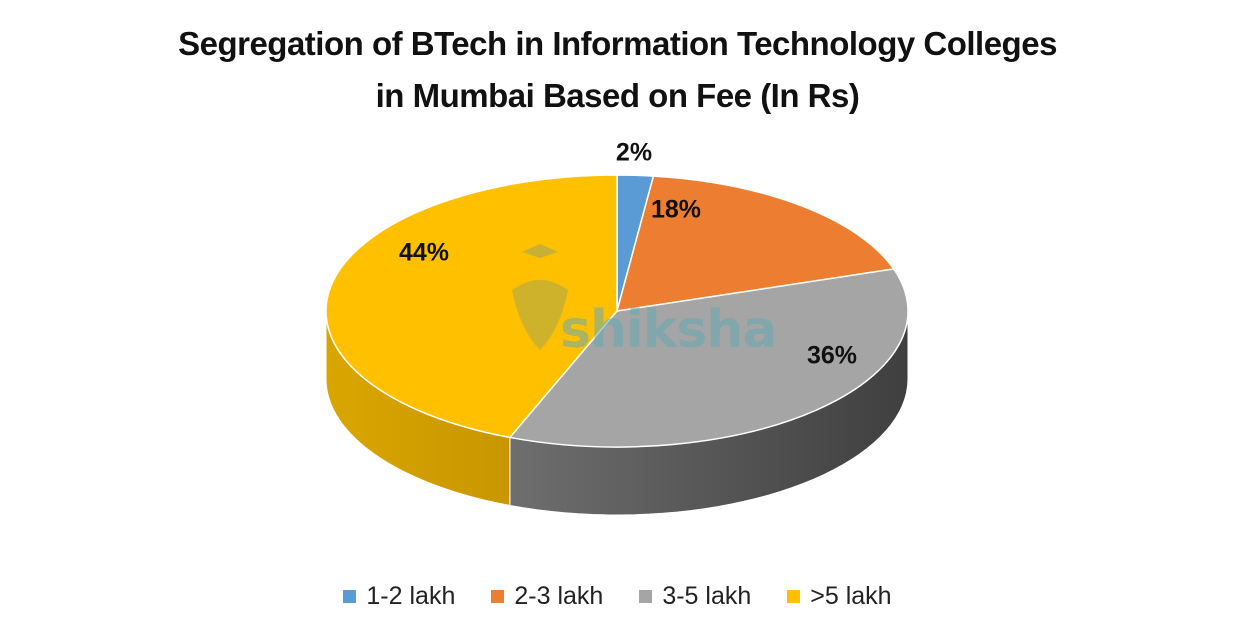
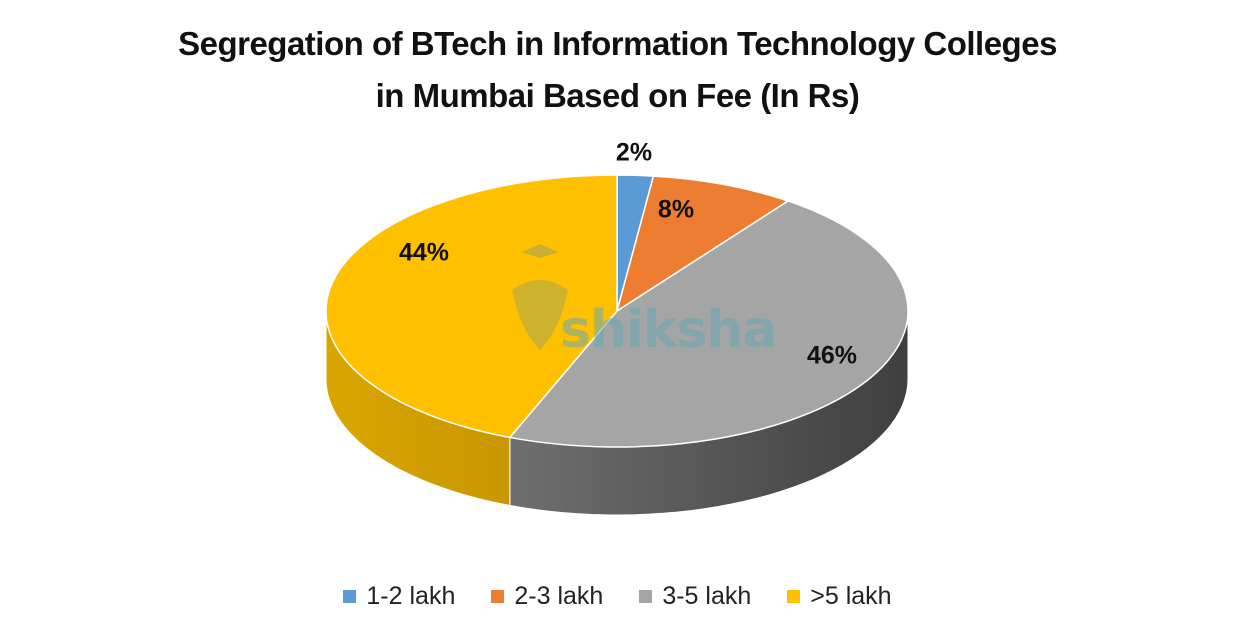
2-3 lakh: 18% -> 8%
3-5 lakh: 36% -> 46%
